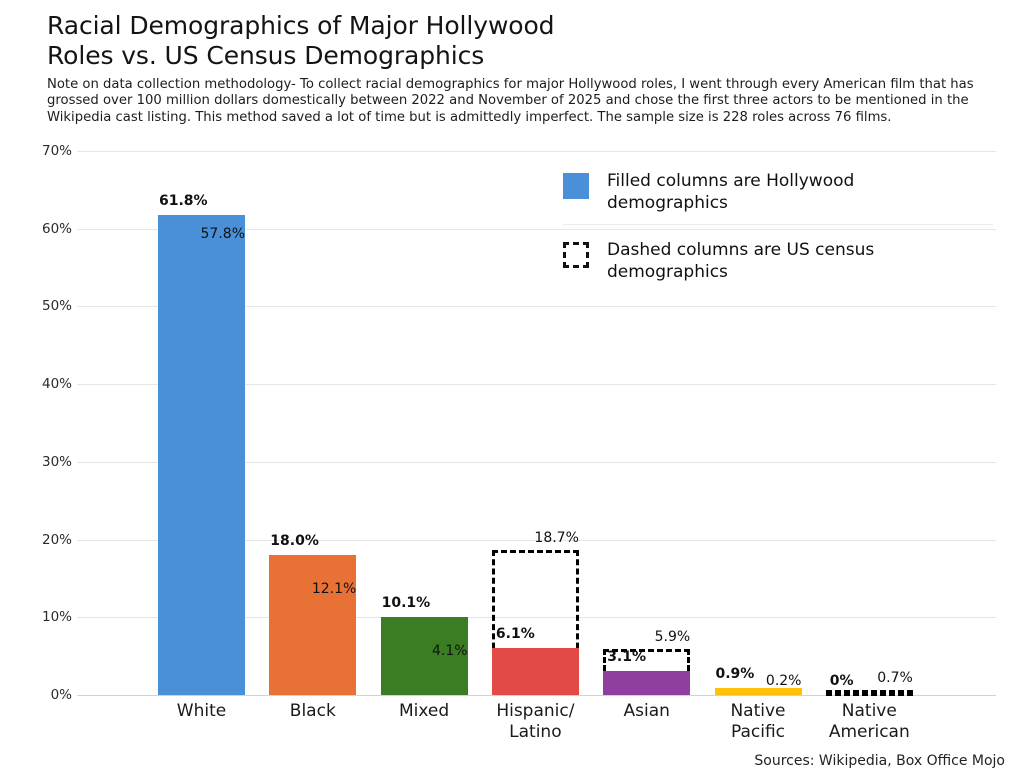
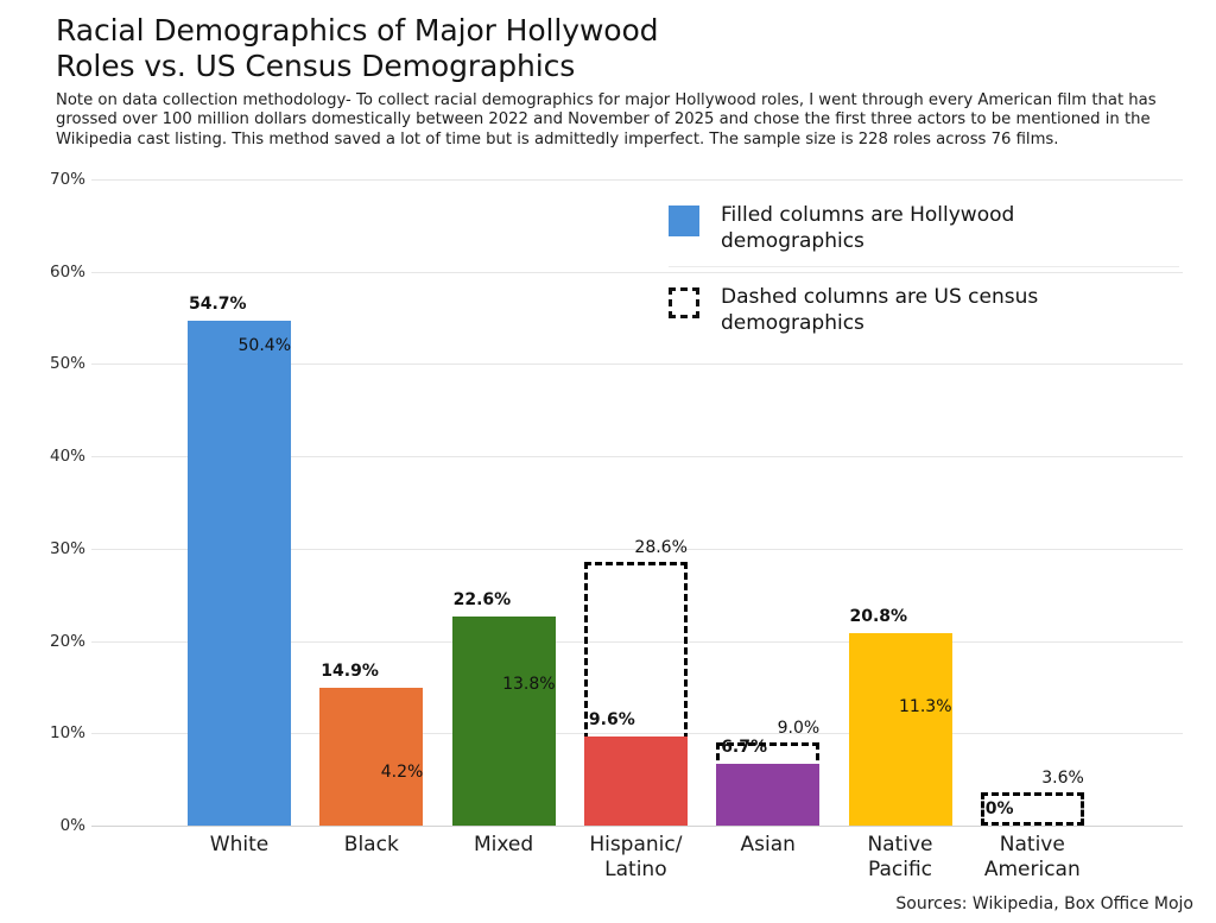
Filled columns are Hollywood demographics/White: 61.8% -> 54.7%
Dashed columns are US census demographics/White: 57.8% -> 50.4%
Filled columns are Hollywood demographics/Black: 18.0% -> 14.9%
Dashed columns are US census demographics/Black: 12.1% -> 4.2%
Filled columns are Hollywood demographics/Mixed: 10.1% -> 22.6%
Dashed columns are US census demographics/Mixed: 4.1% -> 13.8%
Filled columns are Hollywood demographics/Hispanic/ Latino: 6.1% -> 9.6%
Dashed columns are US census demographics/Hispanic/ Latino: 18.7% -> 28.6%
Filled columns are Hollywood demographics/Asian: 3.1% -> 6.7%
Dashed columns are US census demographics/Asian: 5.9% -> 9.0%
Filled columns are Hollywood demographics/Native Pacific: 0.9% -> 20.8%
Dashed columns are US census demographics/Native Pacific: 0.2% -> 11.3%
Dashed columns are US census demographics/Native American: 0.7% -> 3.6%
